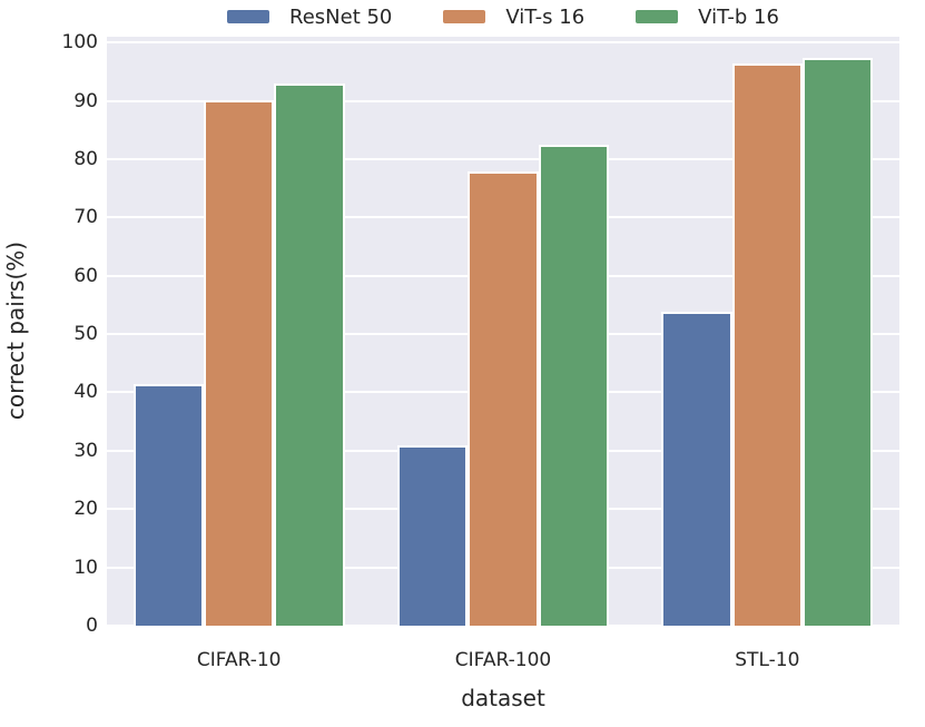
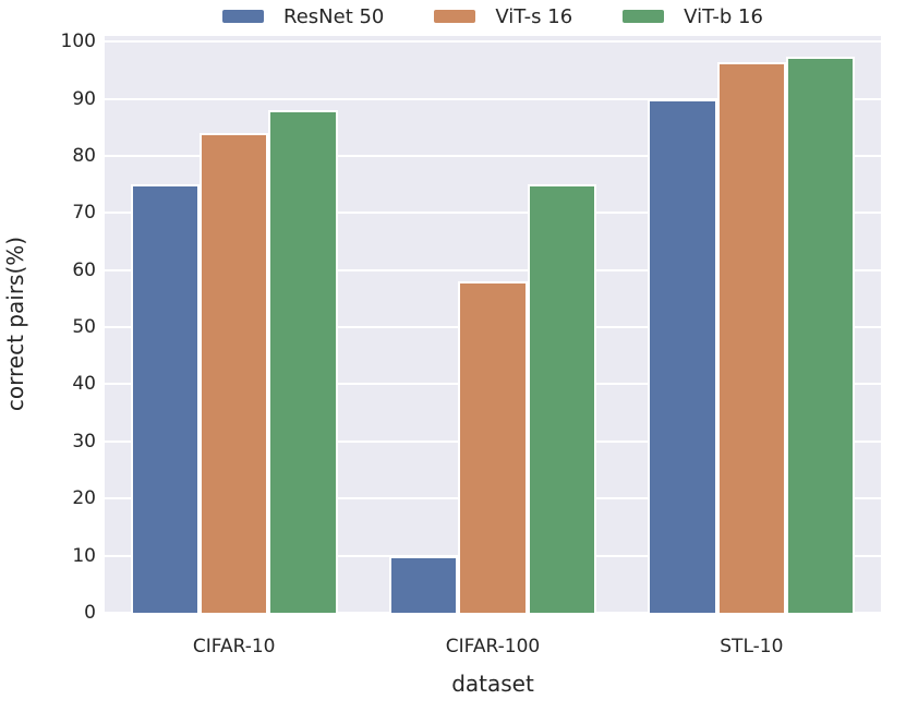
ResNet 50/CIFAR-10: 42 -> 75
ViT-s 16/CIFAR-10: 90 -> 84
ViT-b 16/CIFAR-10: 93 -> 88
ResNet 50/CIFAR-100: 31 -> 10
ViT-s 16/CIFAR-100: 78 -> 58
ViT-b 16/CIFAR-100: 82 -> 75
ResNet 50/STL-10: 54 -> 90
